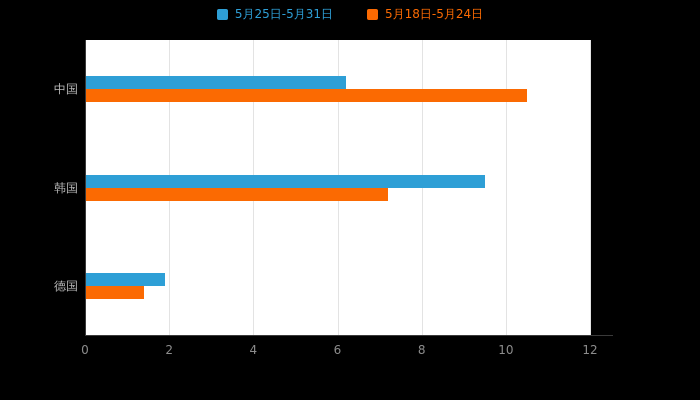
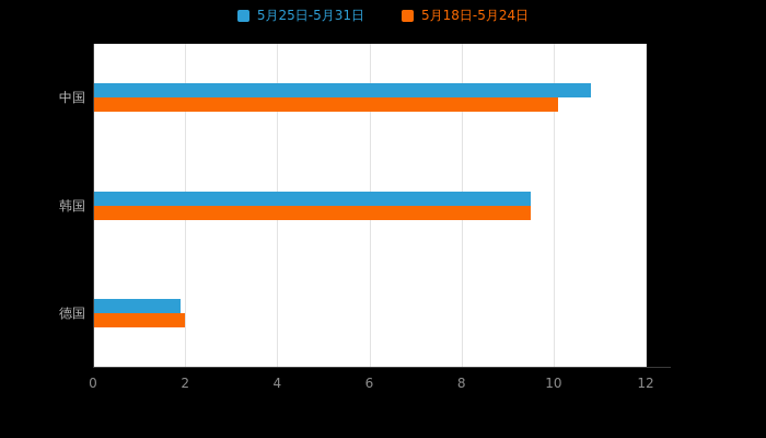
5月25日-5月31日/中国: 6.2 -> 10.8
5月18日-5月24日/中国: 10.5 -> 10.1
5月18日-5月24日/韩国: 7.2 -> 9.5
5月18日-5月24日/德国: 1.4 -> 2.0
